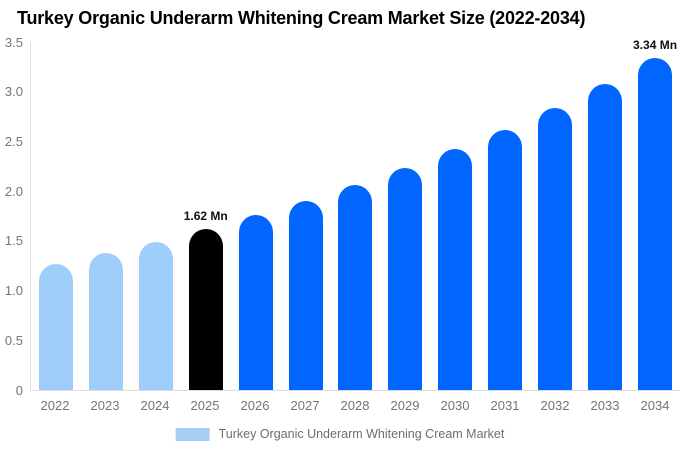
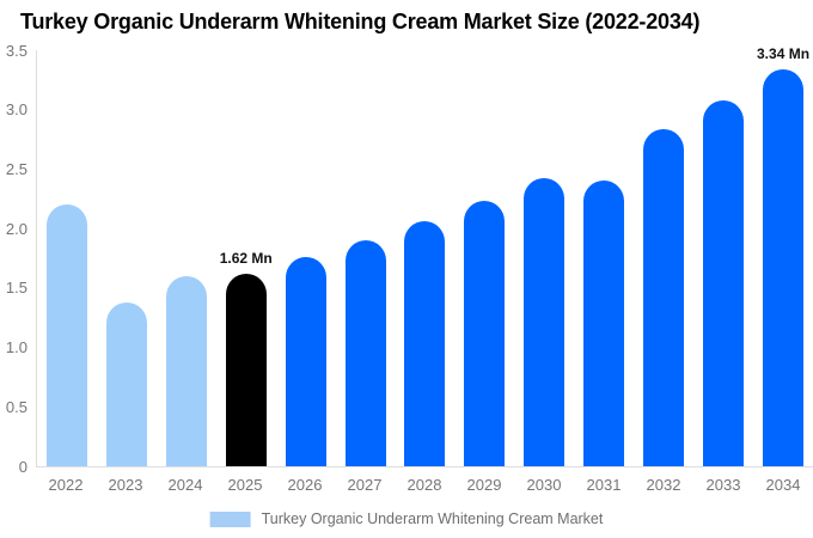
2022: 1.3 -> 2.2
2024: 1.5 -> 1.6
2031: 2.6 -> 2.4
